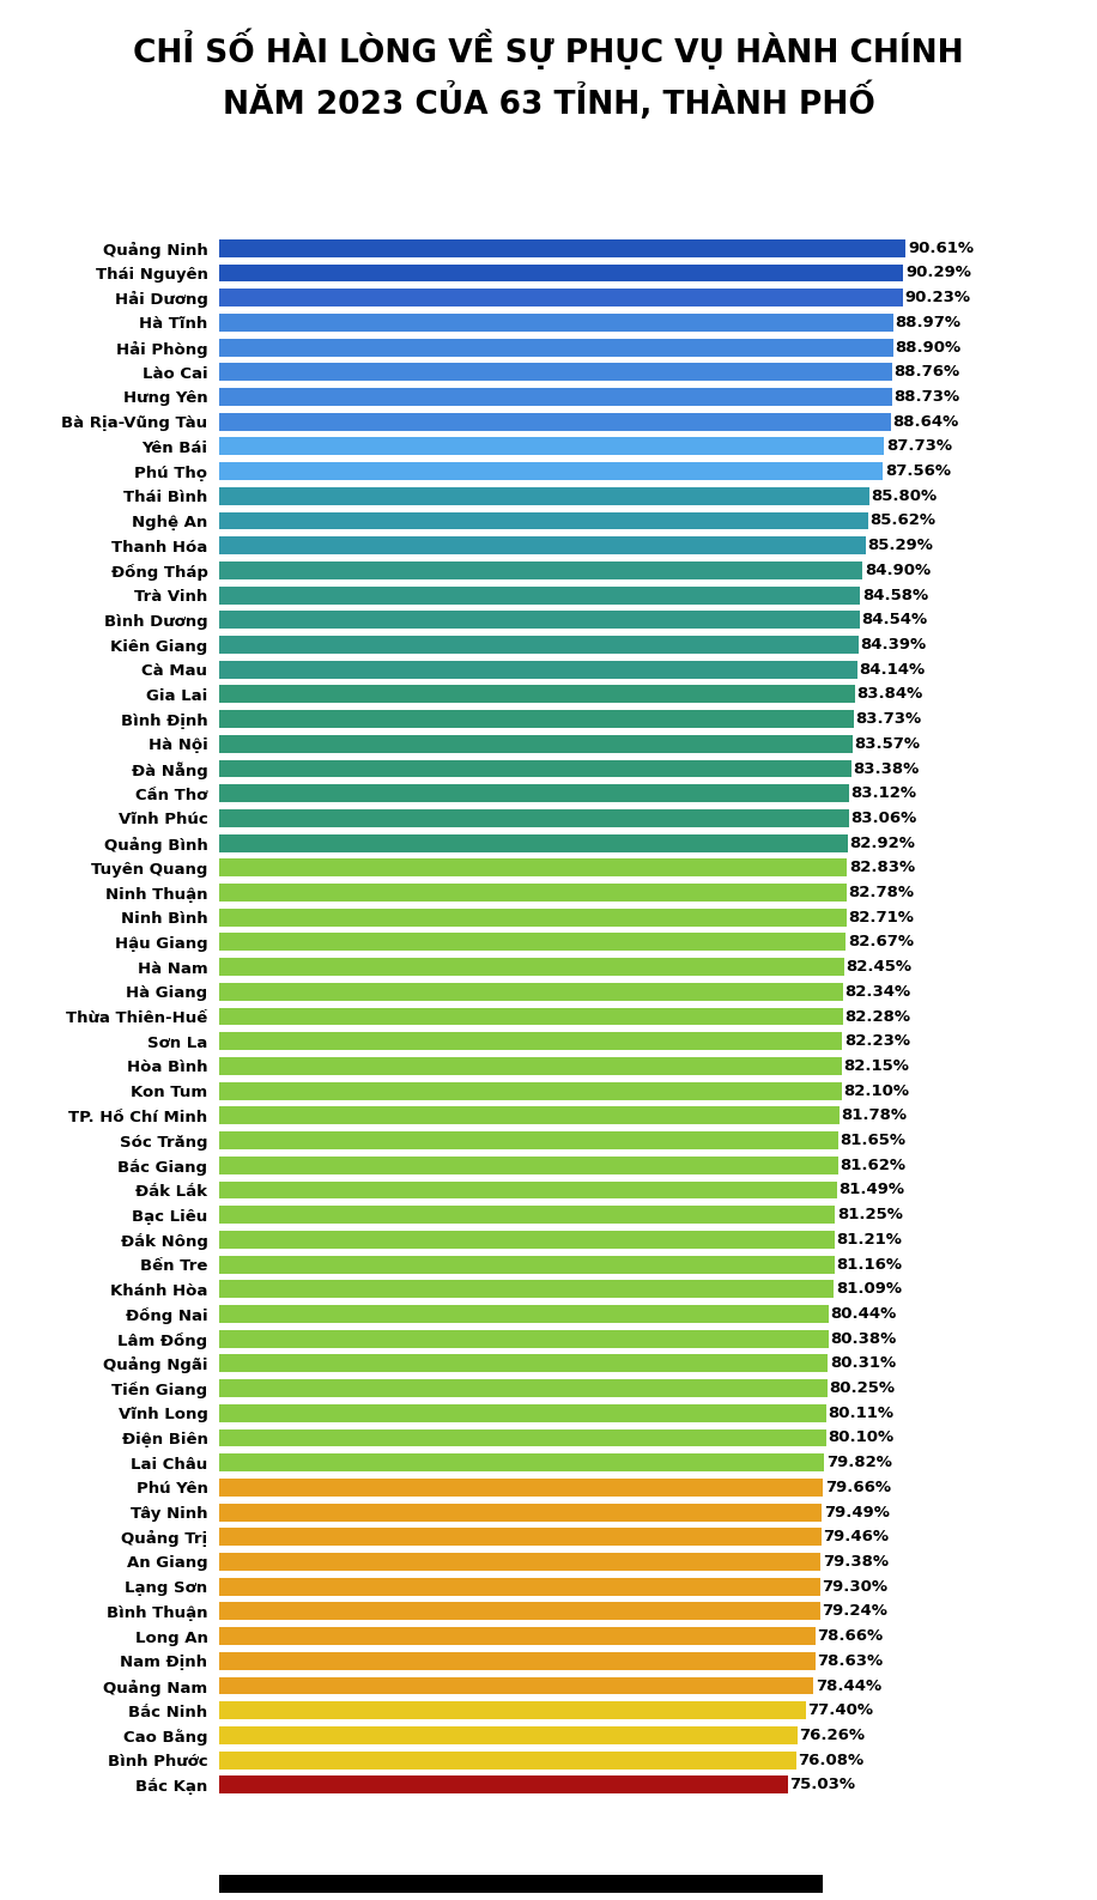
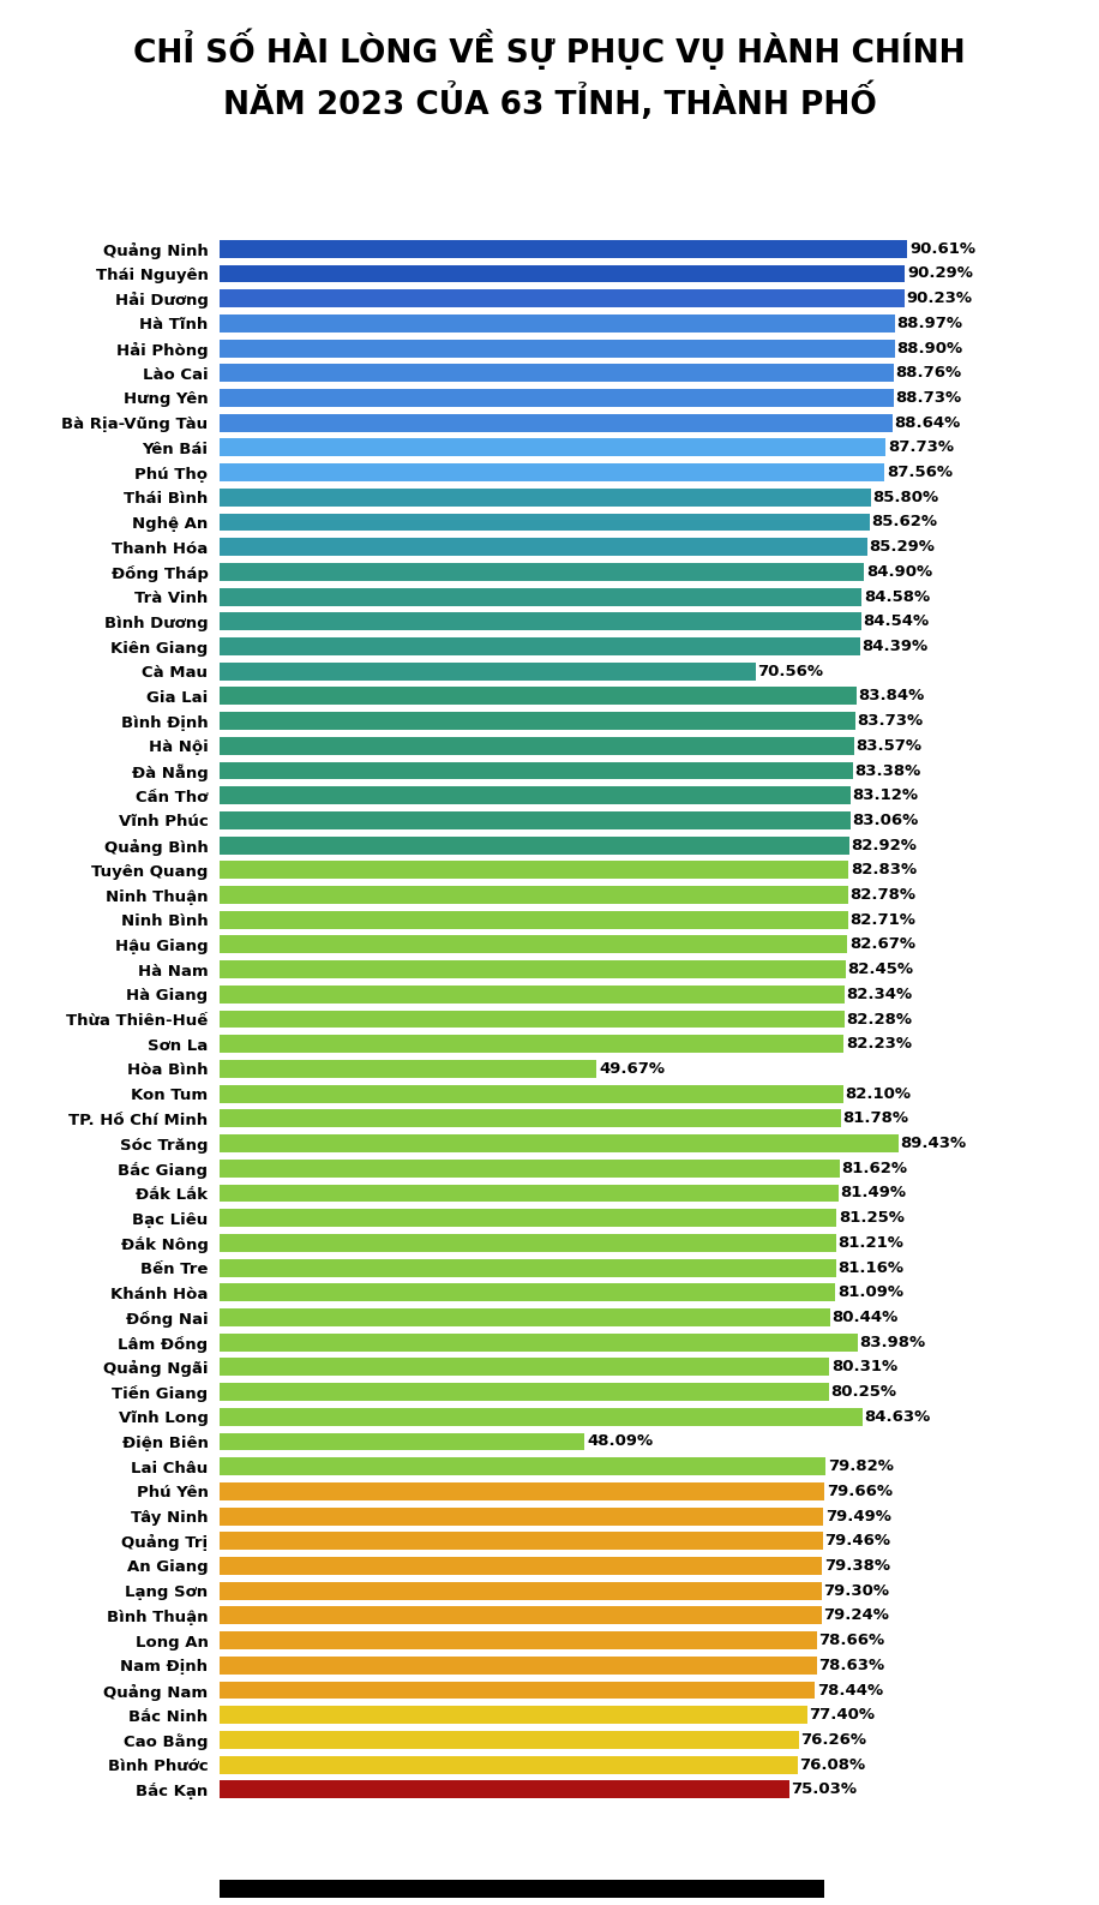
Cà Mau: 84.14% -> 70.56%
Hòa Bình: 82.15% -> 49.67%
Sóc Trăng: 81.65% -> 89.43%
Lâm Đồng: 80.38% -> 83.98%
Vĩnh Long: 80.11% -> 84.63%
Điện Biên: 80.10% -> 48.09%
